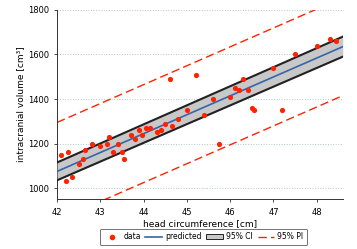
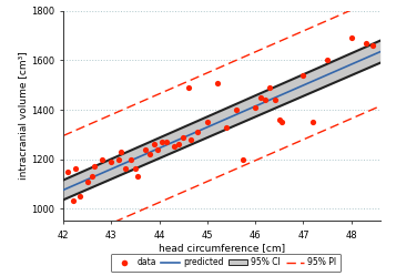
48: 1640 -> 1690
